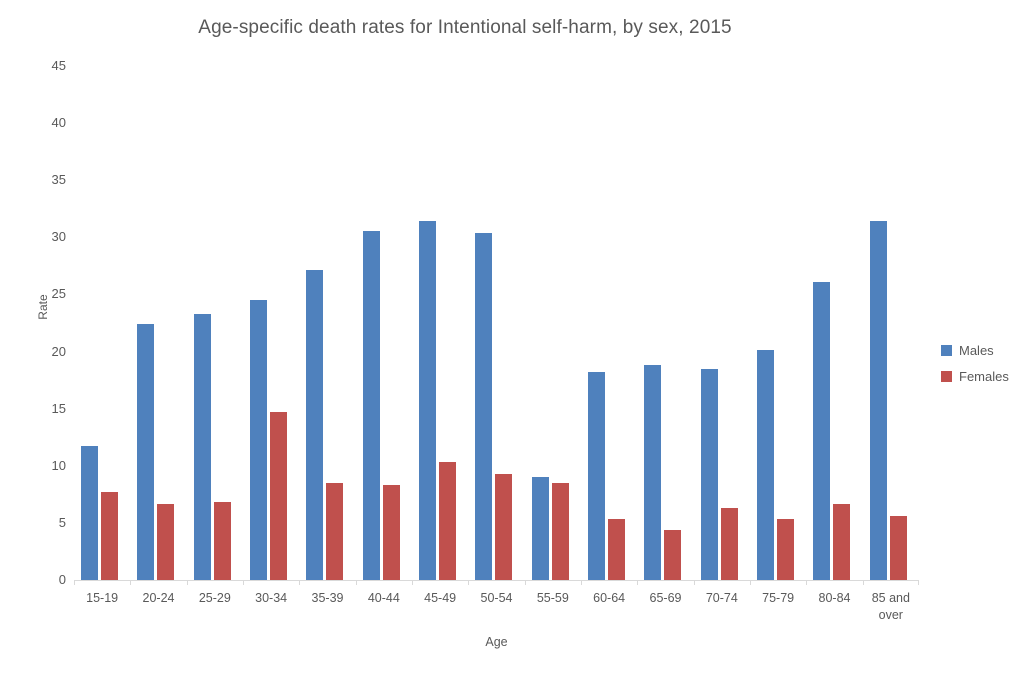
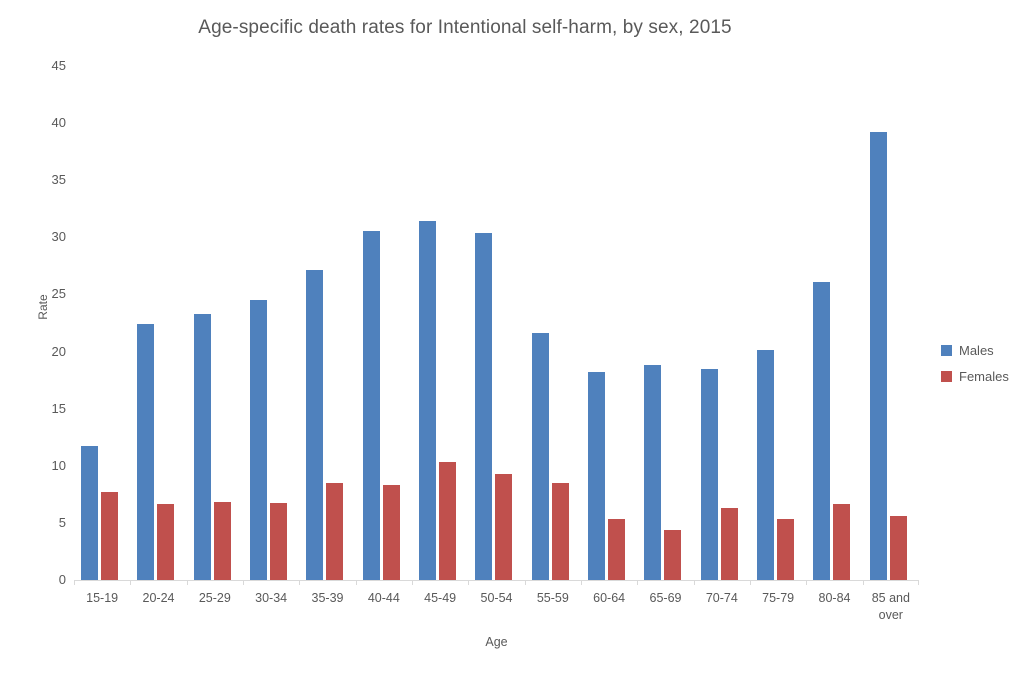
Females/30-34: 14.8 -> 6.8
Males/55-59: 9.1 -> 21.7
Males/85 and over: 31.5 -> 39.3
